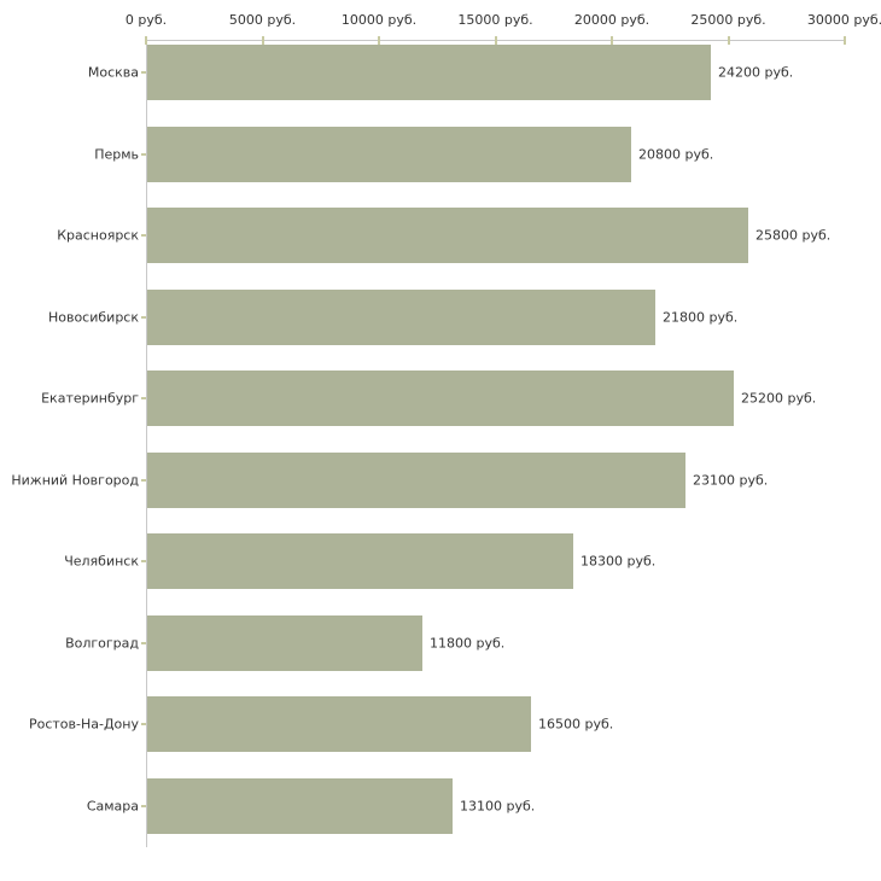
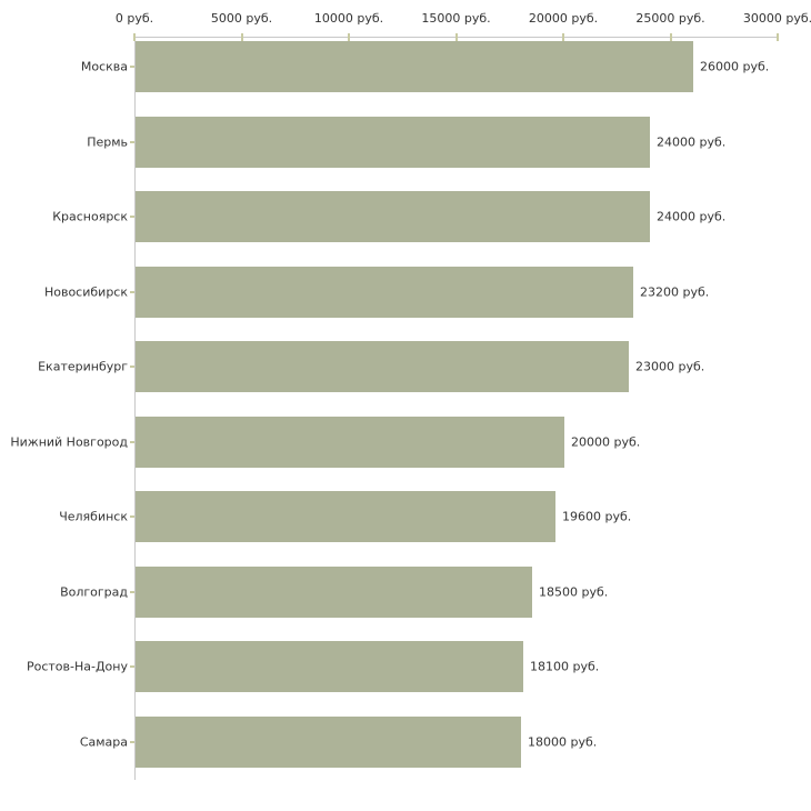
Москва: 24200 -> 26000
Пермь: 20800 -> 24000
Красноярск: 25800 -> 24000
Новосибирск: 21800 -> 23200
Екатеринбург: 25200 -> 23000
Нижний Новгород: 23100 -> 20000
Челябинск: 18300 -> 19600
Волгоград: 11800 -> 18500
Ростов-На-Дону: 16500 -> 18100
Самара: 13100 -> 18000
